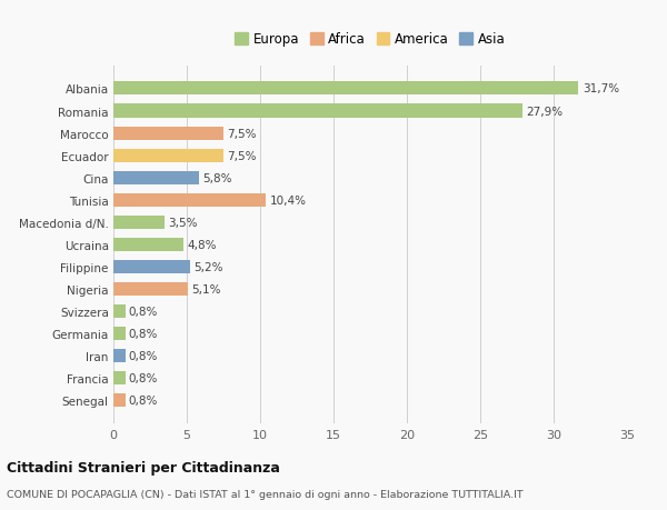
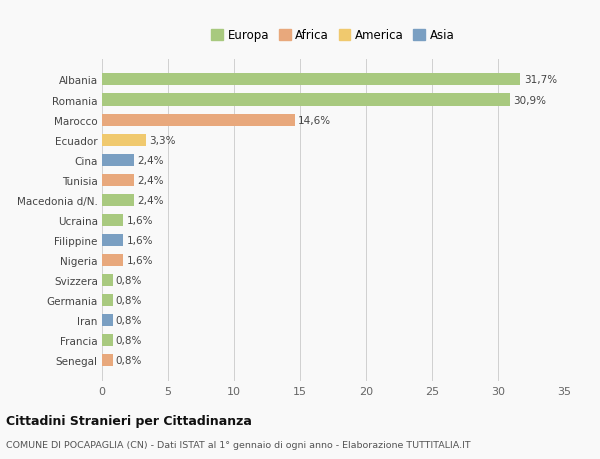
Romania: 27,9% -> 30,9%
Marocco: 7,5% -> 14,6%
Ecuador: 7,5% -> 3,3%
Cina: 5,8% -> 2,4%
Tunisia: 10,4% -> 2,4%
Macedonia d/N.: 3,5% -> 2,4%
Ucraina: 4,8% -> 1,6%
Filippine: 5,2% -> 1,6%
Nigeria: 5,1% -> 1,6%
